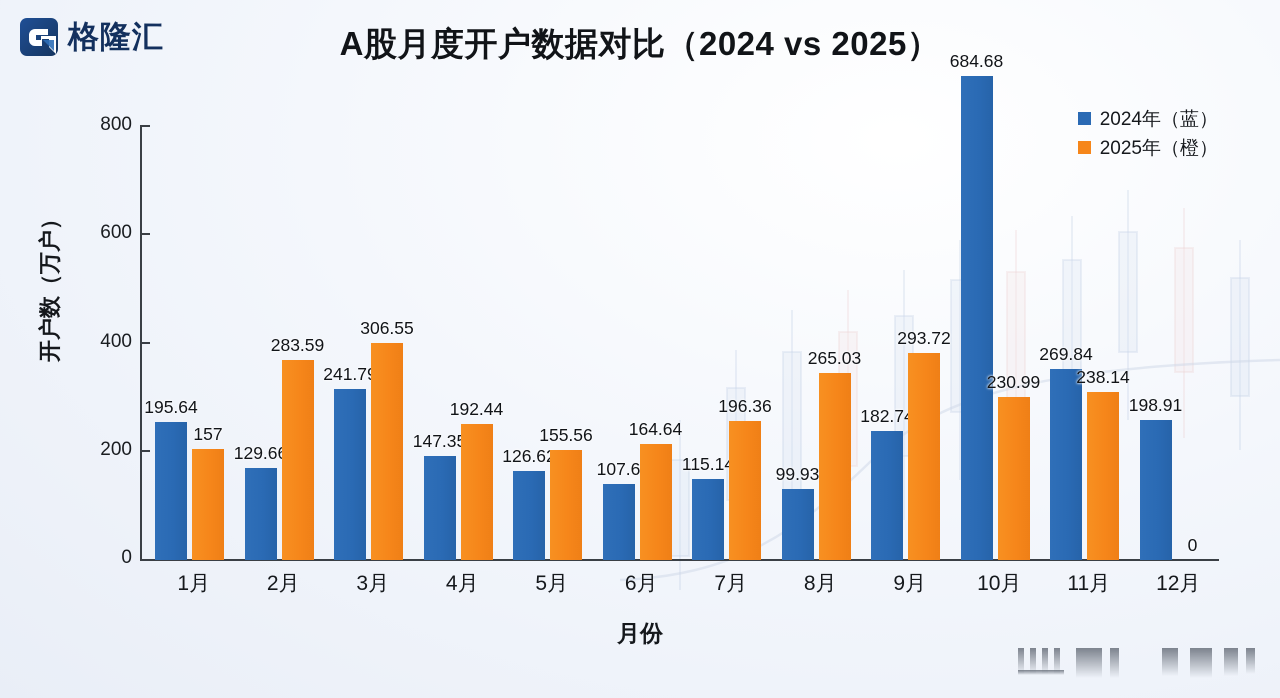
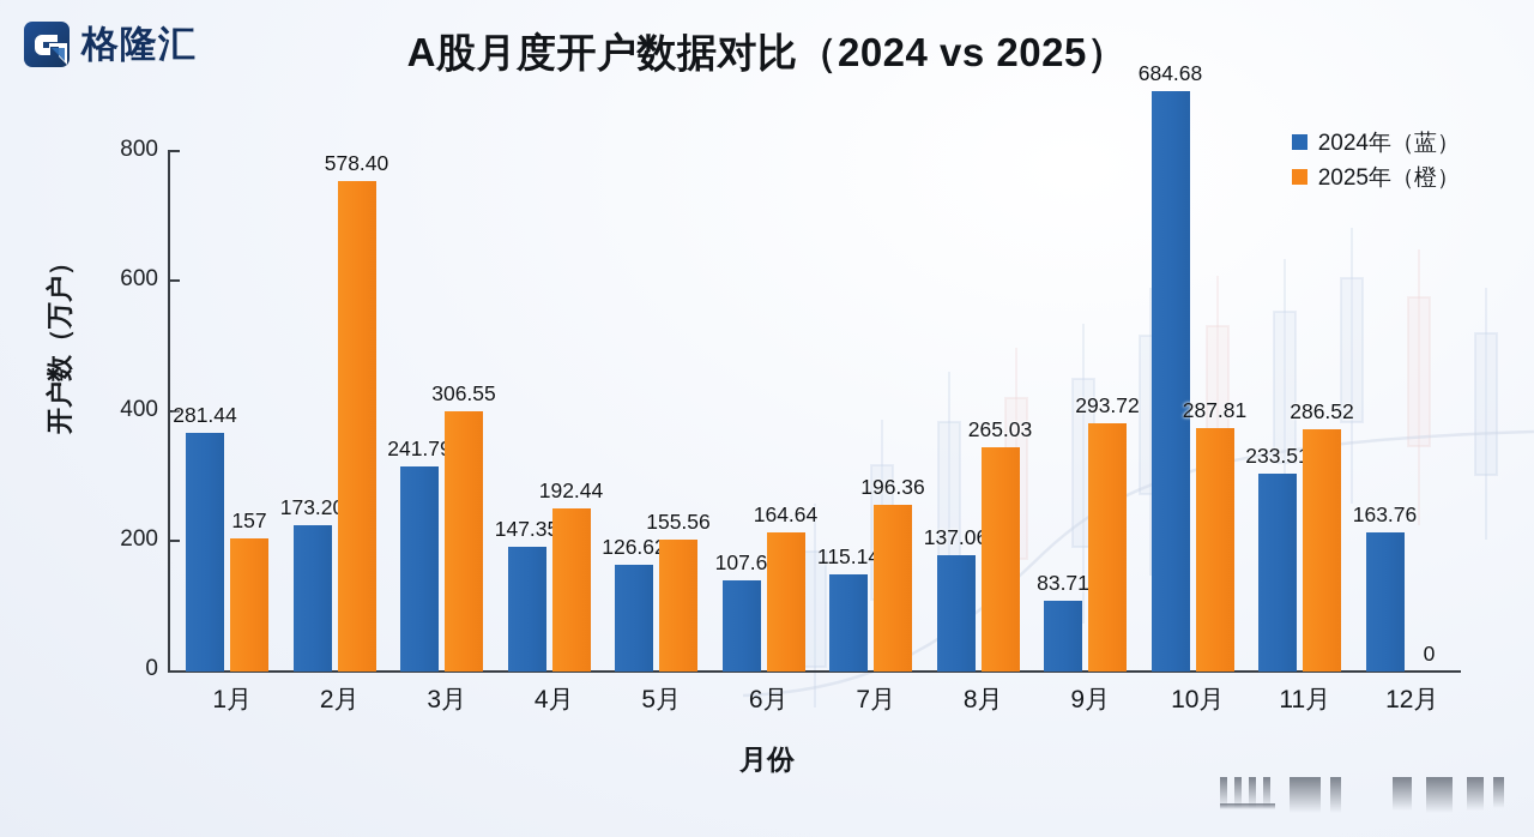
2024年（蓝）/1月: 195.64 -> 281.44
2024年（蓝）/2月: 129.66 -> 173.20
2025年（橙）/2月: 283.59 -> 578.40
2024年（蓝）/8月: 99.93 -> 137.06
2024年（蓝）/9月: 182.74 -> 83.71
2025年（橙）/10月: 230.99 -> 287.81
2024年（蓝）/11月: 269.84 -> 233.51
2025年（橙）/11月: 238.14 -> 286.52
2024年（蓝）/12月: 198.91 -> 163.76
